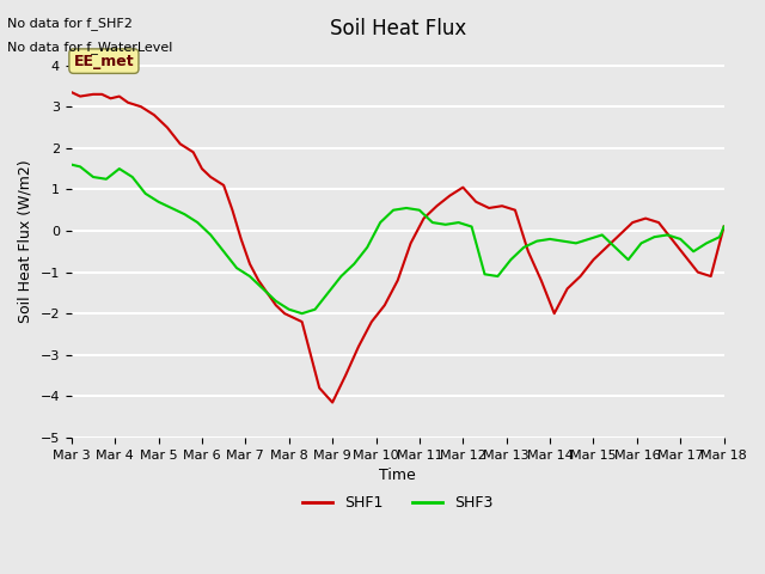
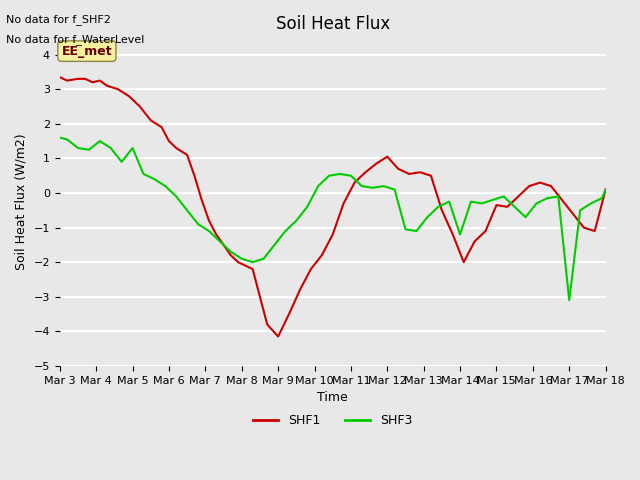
SHF3/Mar 5: 0.70 -> 1.30
SHF3/Mar 14: -0.20 -> -1.20
SHF1/Mar 15: -0.70 -> -0.35
SHF3/Mar 17: -0.20 -> -3.10
